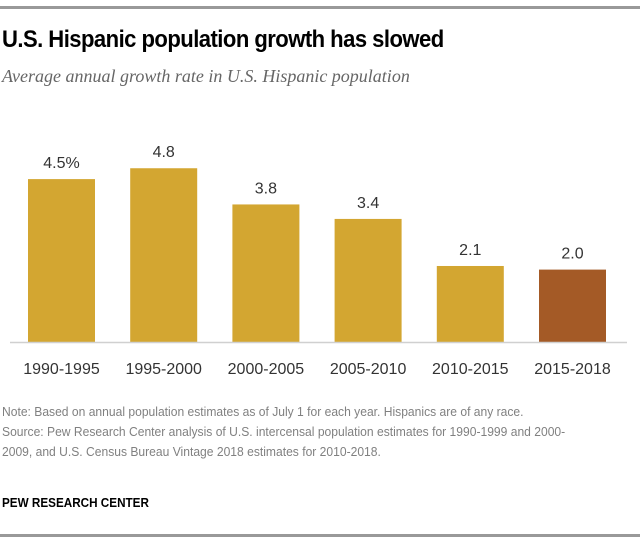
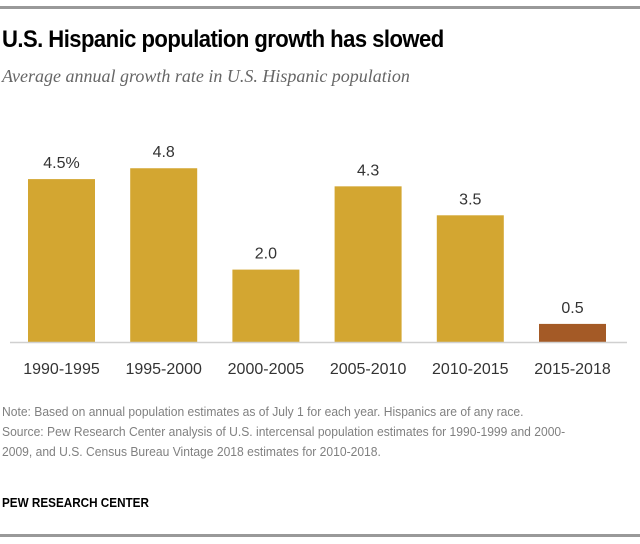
2000-2005: 3.8 -> 2.0
2005-2010: 3.4 -> 4.3
2010-2015: 2.1 -> 3.5
2015-2018: 2.0 -> 0.5
